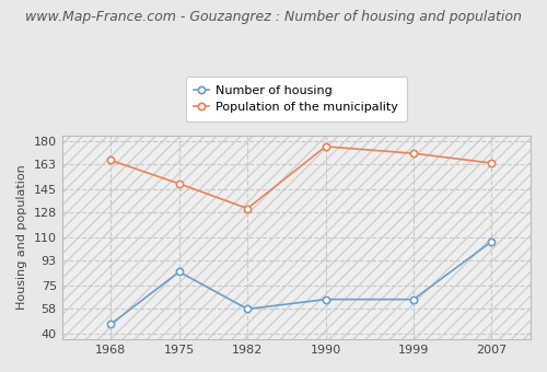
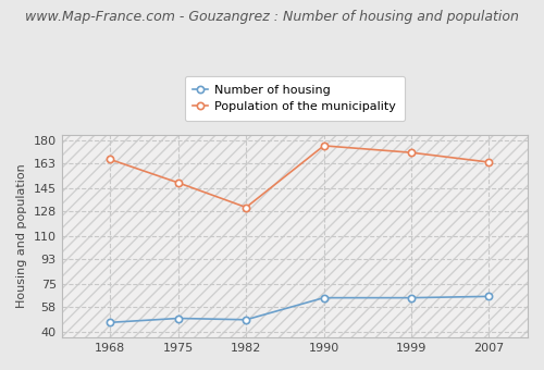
Number of housing/1975: 85 -> 50
Number of housing/1982: 58 -> 49
Number of housing/2007: 107 -> 66
